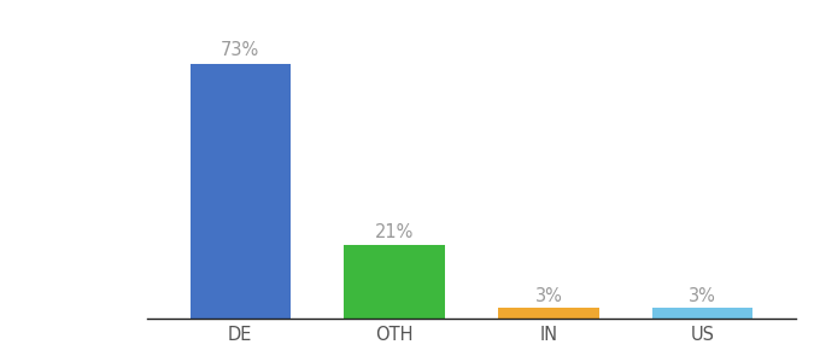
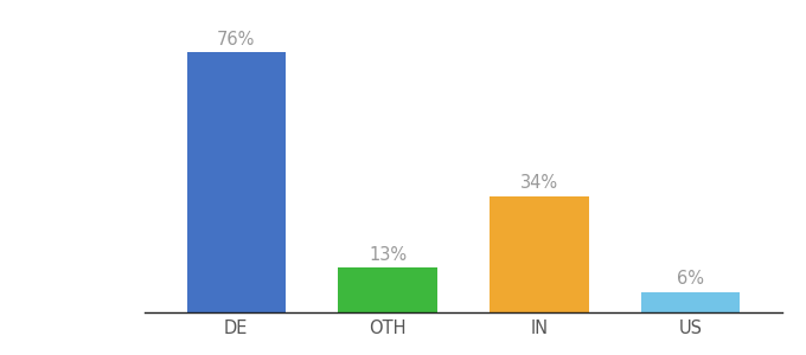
DE: 73% -> 76%
OTH: 21% -> 13%
IN: 3% -> 34%
US: 3% -> 6%
